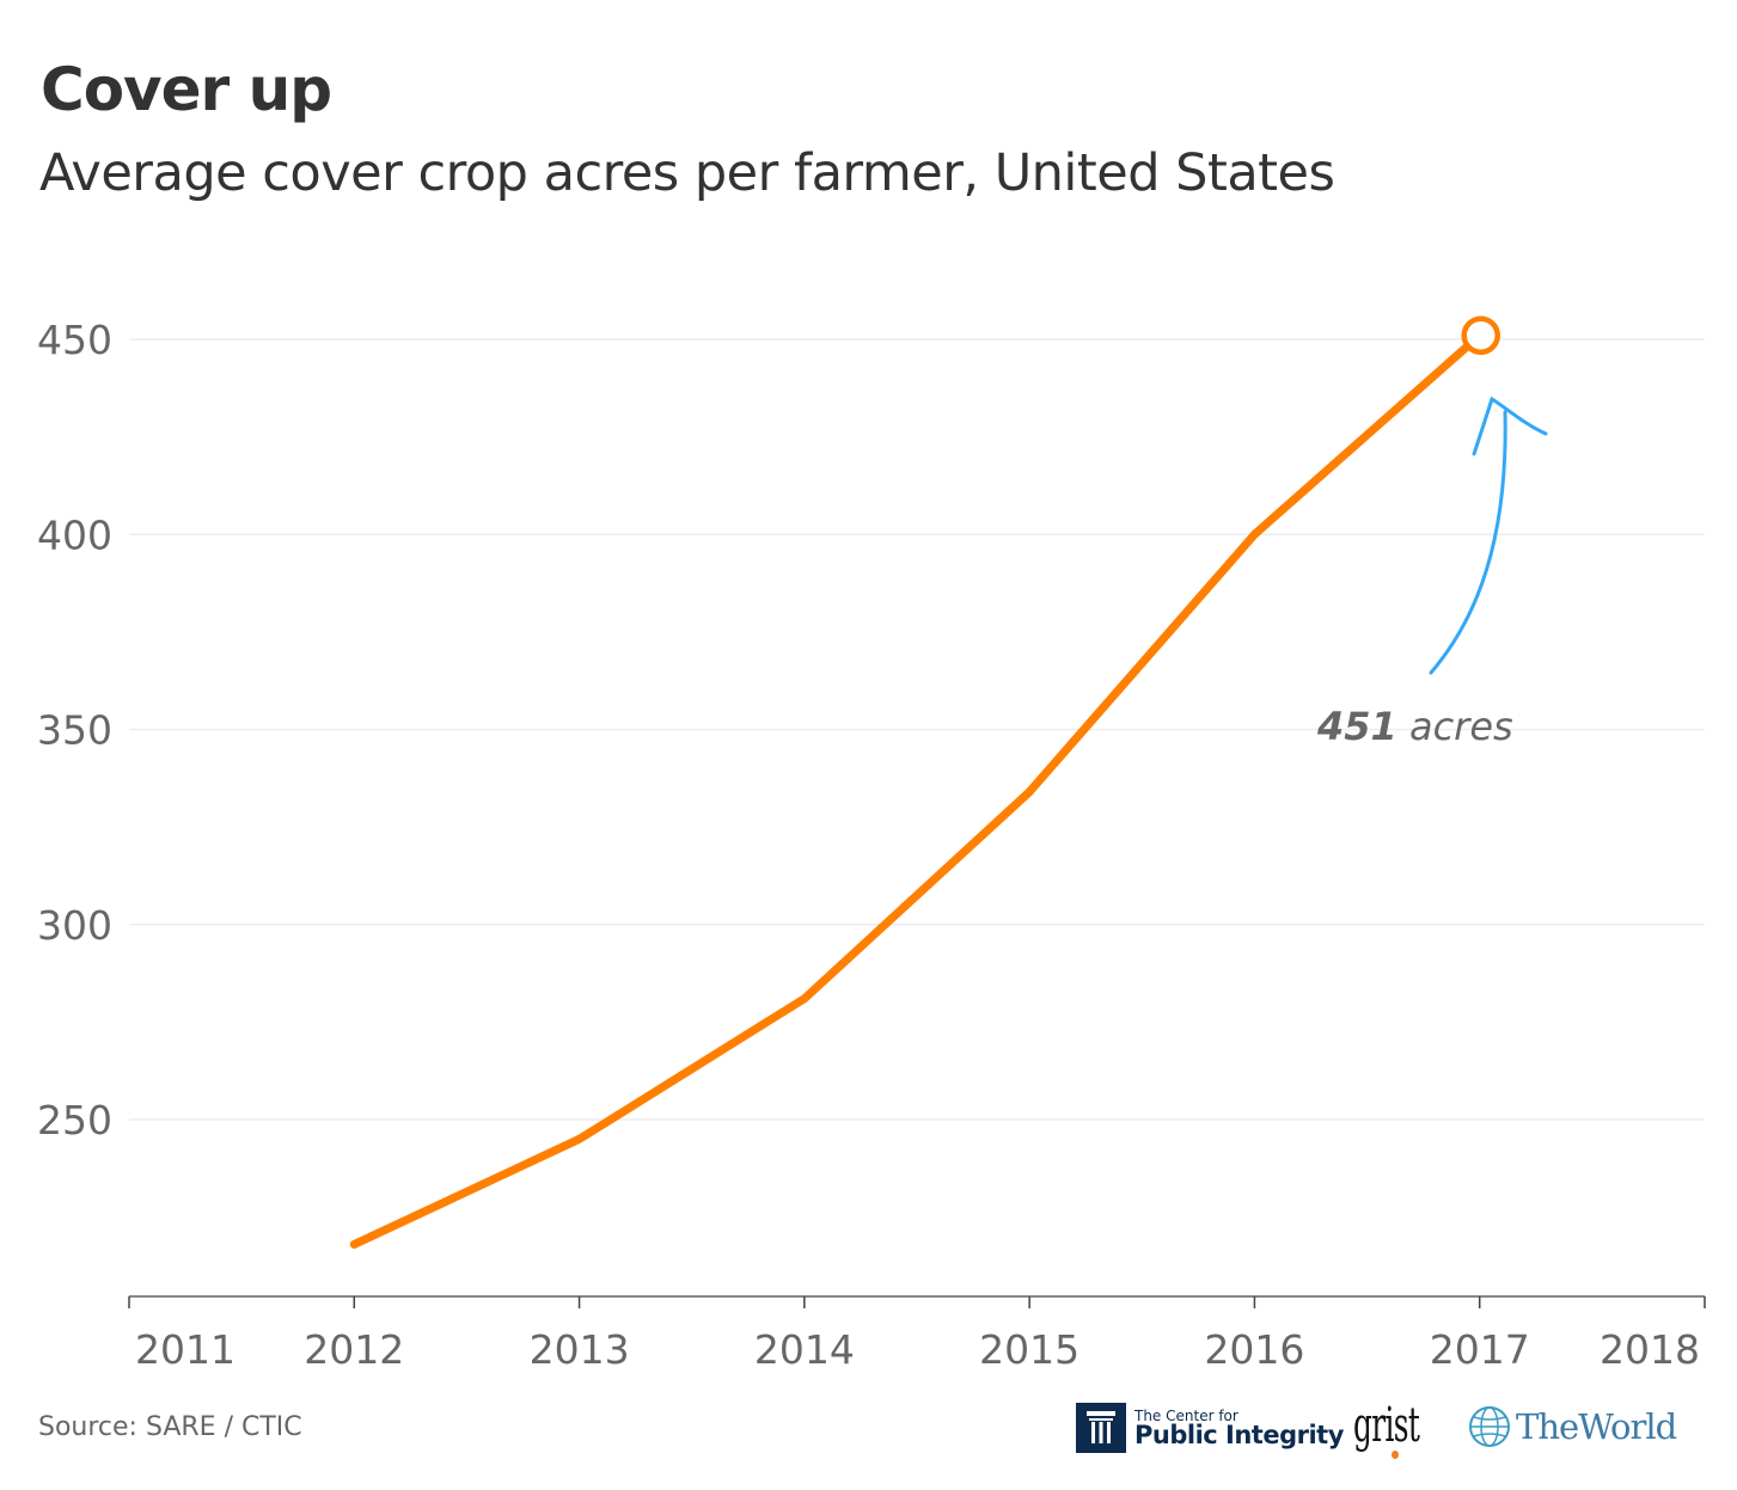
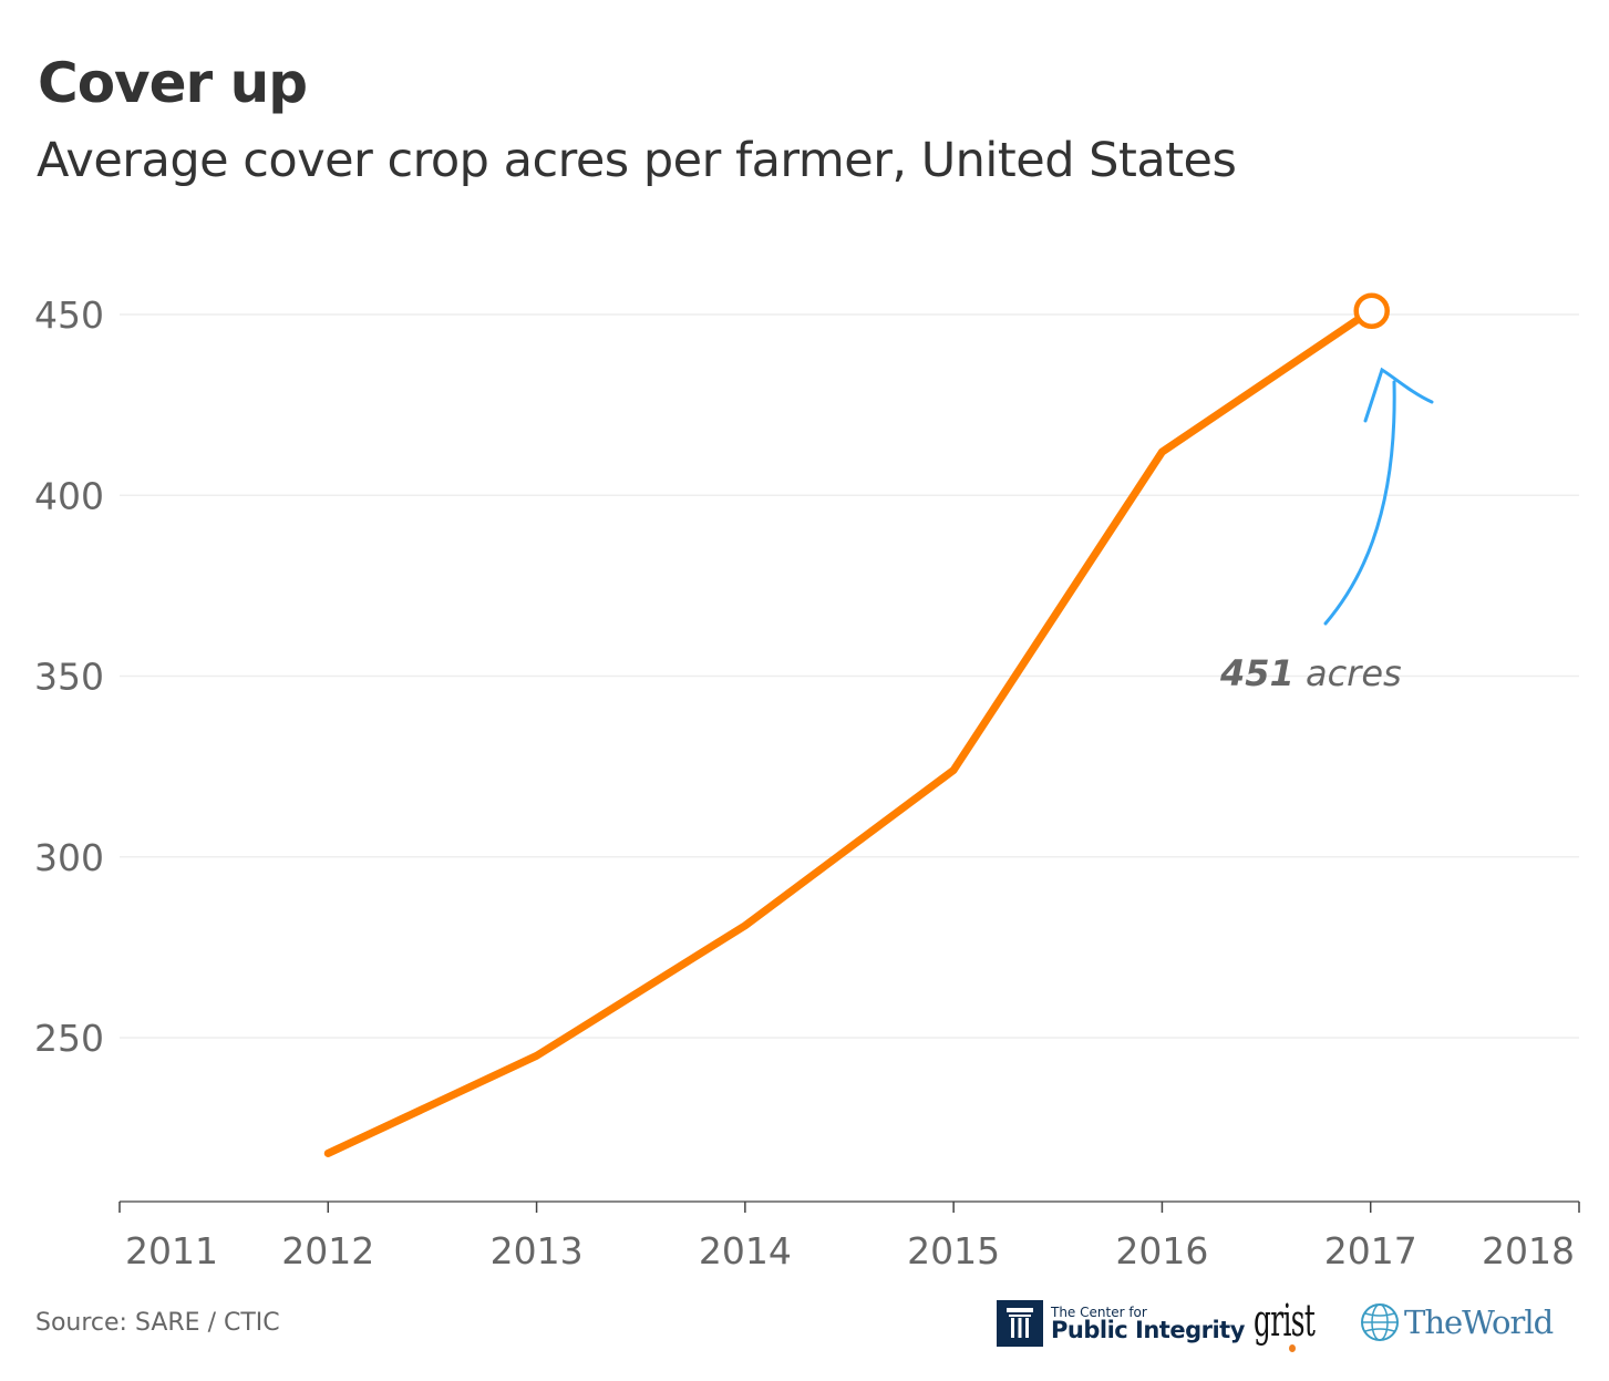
2015: 334 -> 324
2016: 400 -> 412
